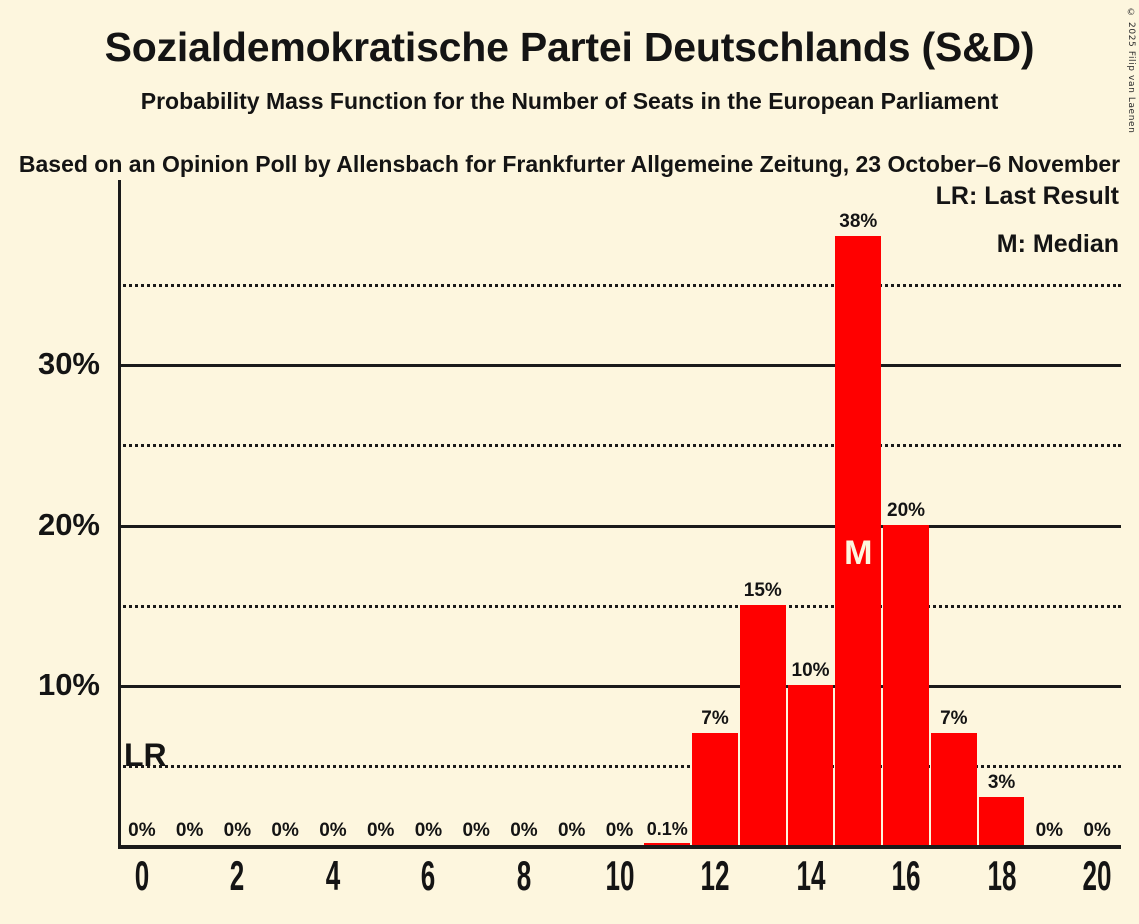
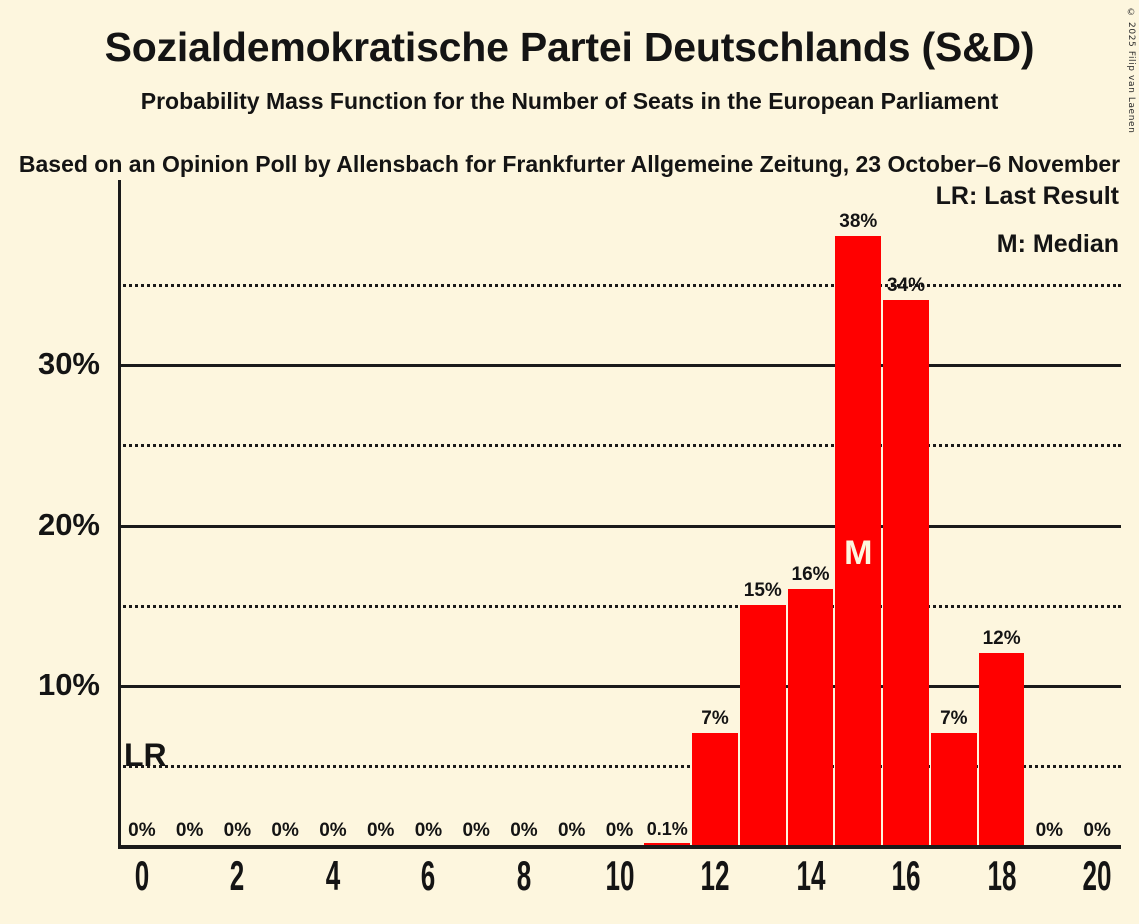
14: 10% -> 16%
16: 20% -> 34%
18: 3% -> 12%
